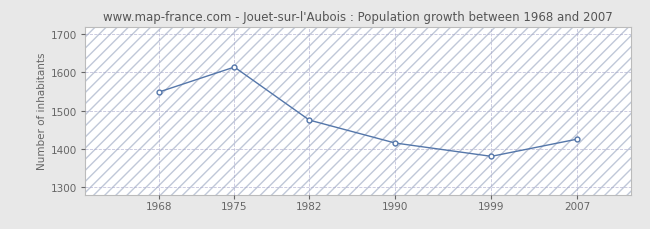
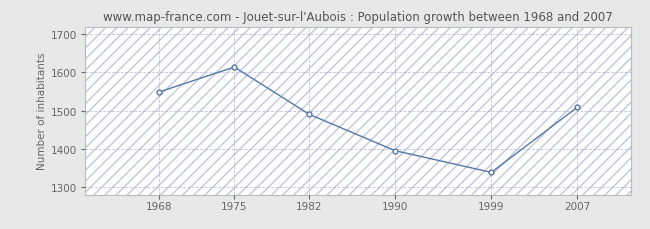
1982: 1475 -> 1490
1990: 1415 -> 1395
1999: 1380 -> 1338
2007: 1425 -> 1508
